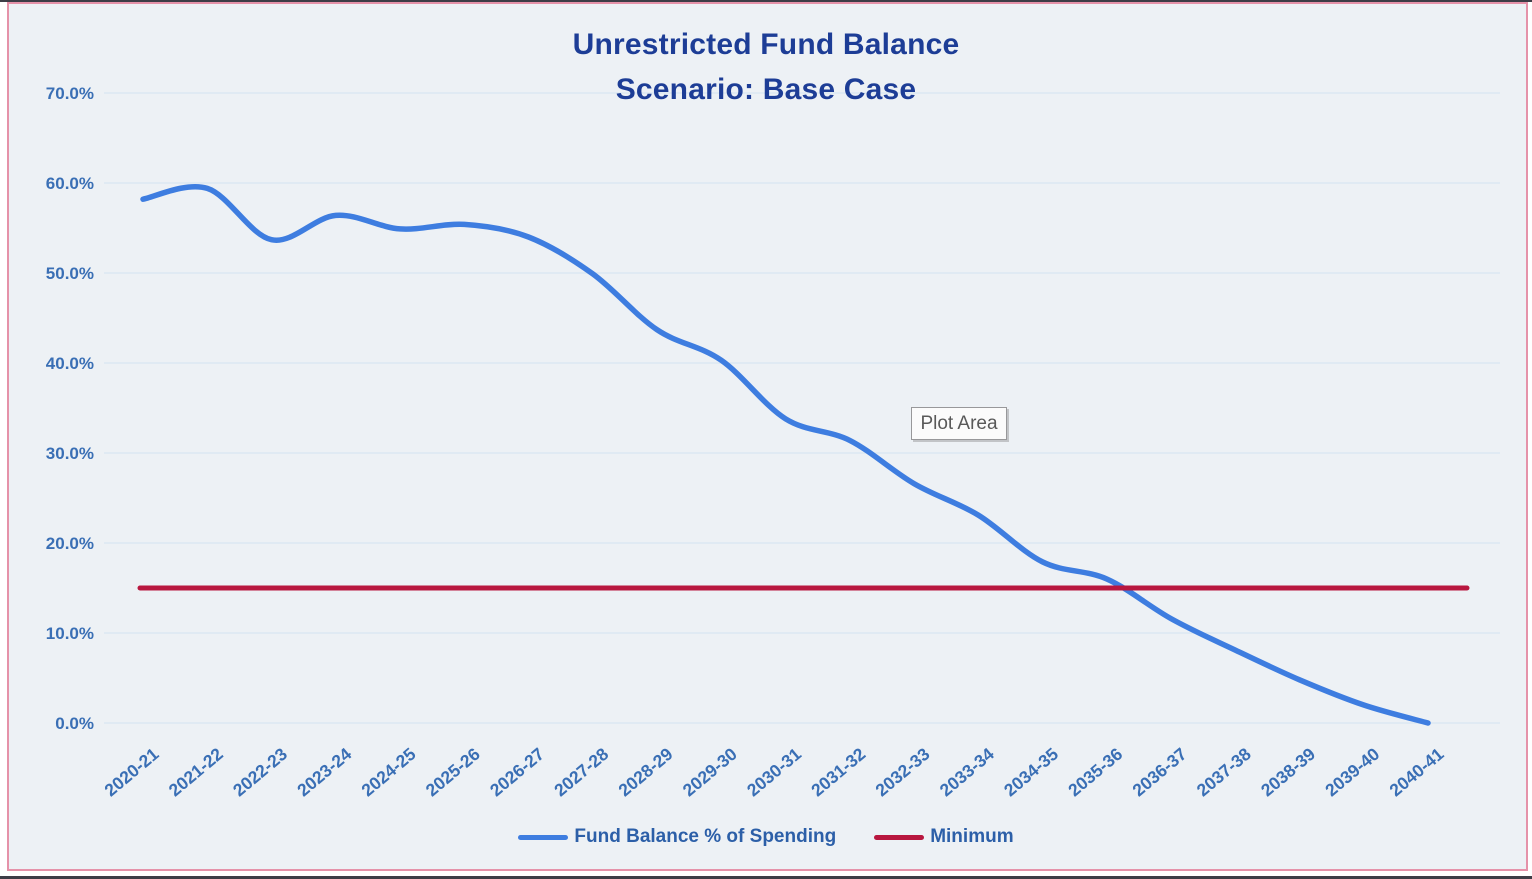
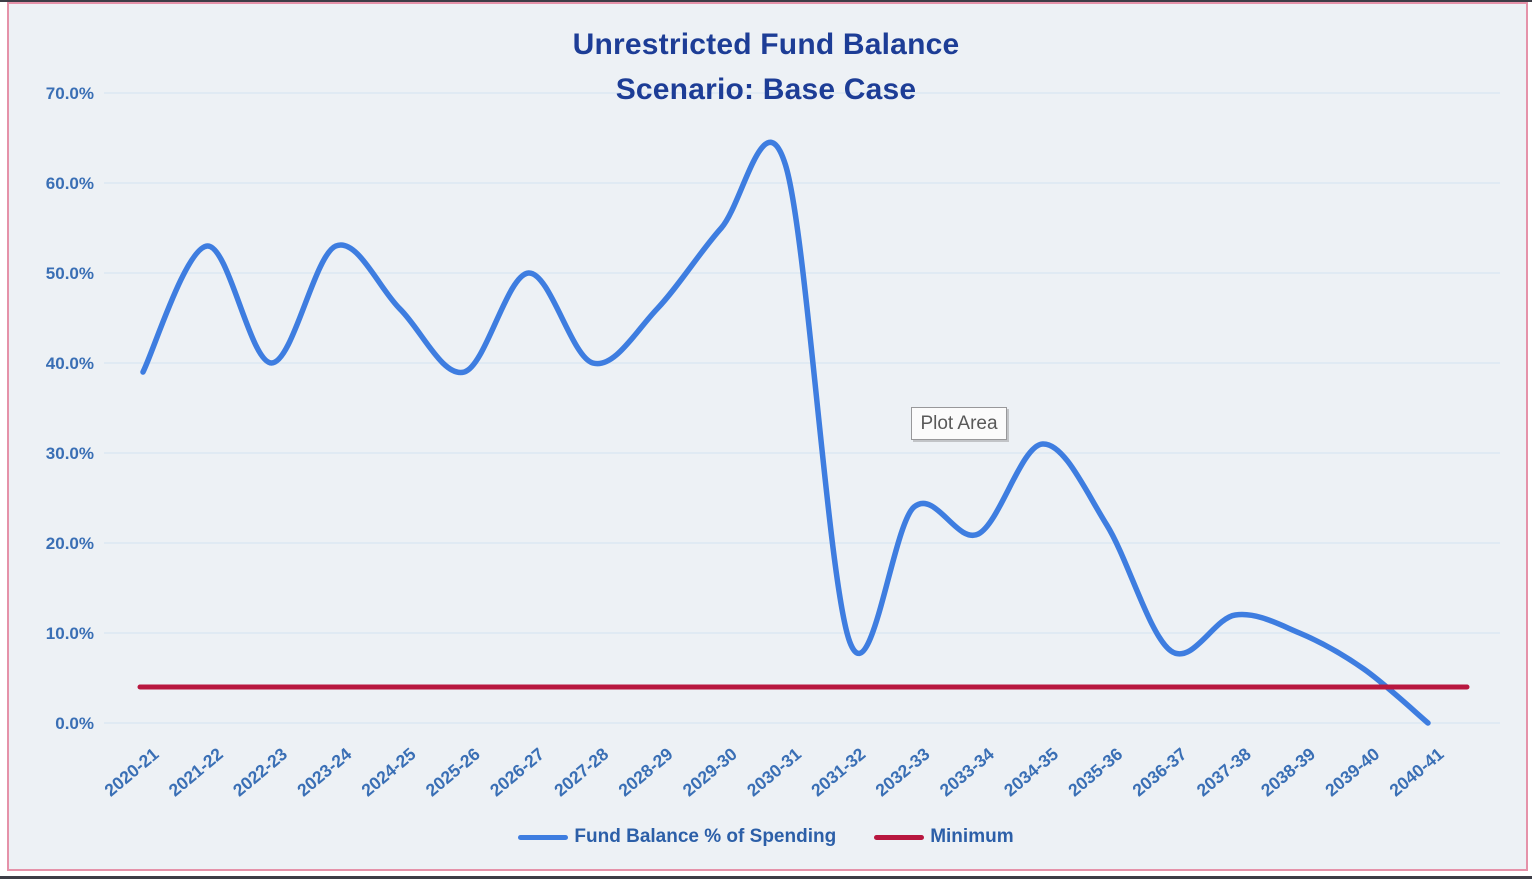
Fund Balance % of Spending/2020-21: 58% -> 39%
Minimum/2020-21: 15% -> 4%
Fund Balance % of Spending/2021-22: 59% -> 53%
Minimum/2021-22: 15% -> 12%
Fund Balance % of Spending/2022-23: 54% -> 40%
Minimum/2022-23: 15% -> 10%
Fund Balance % of Spending/2023-24: 56% -> 53%
Minimum/2023-24: 15% -> 20%
Fund Balance % of Spending/2024-25: 55% -> 46%
Minimum/2024-25: 15% -> 36%
Fund Balance % of Spending/2025-26: 55% -> 39%
Minimum/2025-26: 15% -> 23%
Fund Balance % of Spending/2026-27: 54% -> 50%
Minimum/2026-27: 15% -> 18%
Fund Balance % of Spending/2027-28: 50% -> 40%
Minimum/2027-28: 15% -> 11%
Fund Balance % of Spending/2028-29: 44% -> 46%
Minimum/2028-29: 15% -> 9%
Fund Balance % of Spending/2029-30: 40% -> 55%
Minimum/2029-30: 15% -> 23%
Fund Balance % of Spending/2030-31: 34% -> 62%
Minimum/2030-31: 15% -> 5%
Fund Balance % of Spending/2031-32: 31% -> 9%
Minimum/2031-32: 15% -> 36%
Fund Balance % of Spending/2032-33: 27% -> 24%
Minimum/2032-33: 15% -> 32%
Fund Balance % of Spending/2033-34: 23% -> 21%
Minimum/2033-34: 15% -> 7%
Fund Balance % of Spending/2034-35: 18% -> 31%
Minimum/2034-35: 15% -> 9%
Fund Balance % of Spending/2035-36: 16% -> 22%
Minimum/2035-36: 15% -> 18%
Fund Balance % of Spending/2036-37: 12% -> 8%
Minimum/2036-37: 15% -> 39%
Fund Balance % of Spending/2037-38: 8% -> 12%
Minimum/2037-38: 15% -> 12%
Fund Balance % of Spending/2038-39: 5% -> 10%
Minimum/2038-39: 15% -> 35%
Fund Balance % of Spending/2039-40: 2% -> 6%
Minimum/2039-40: 15% -> 18%
Minimum/2040-41: 15% -> 18%
